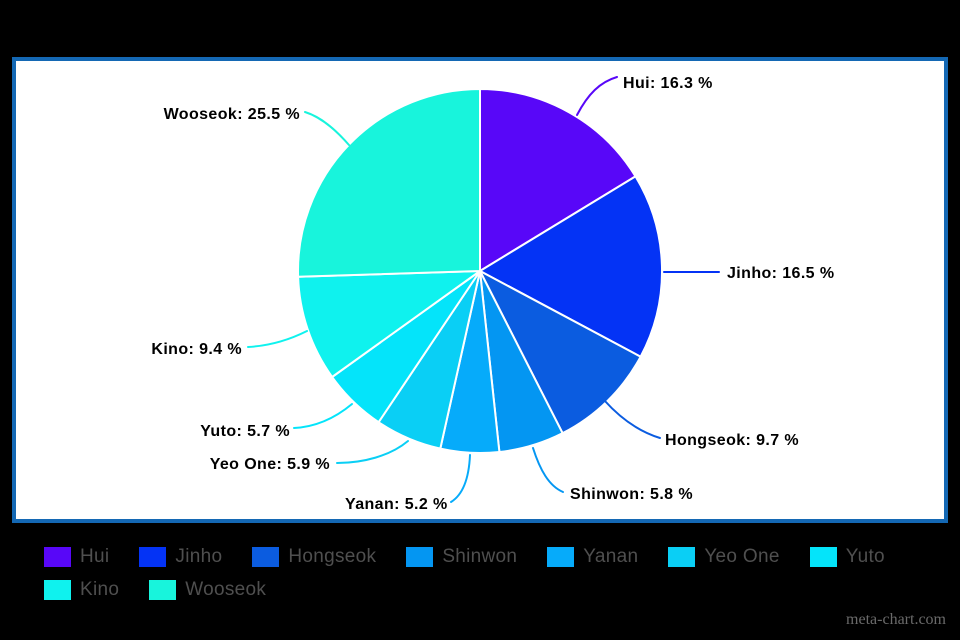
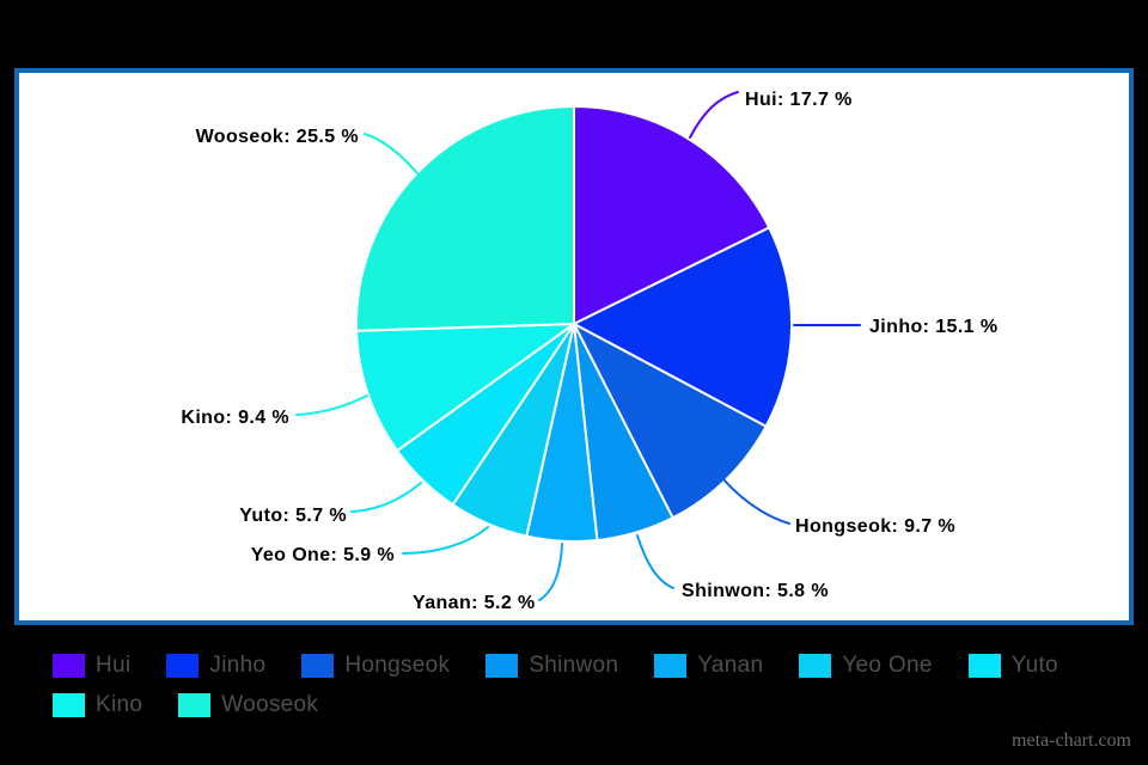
Hui: 16.3 -> 17.7
Jinho: 16.5 -> 15.1
